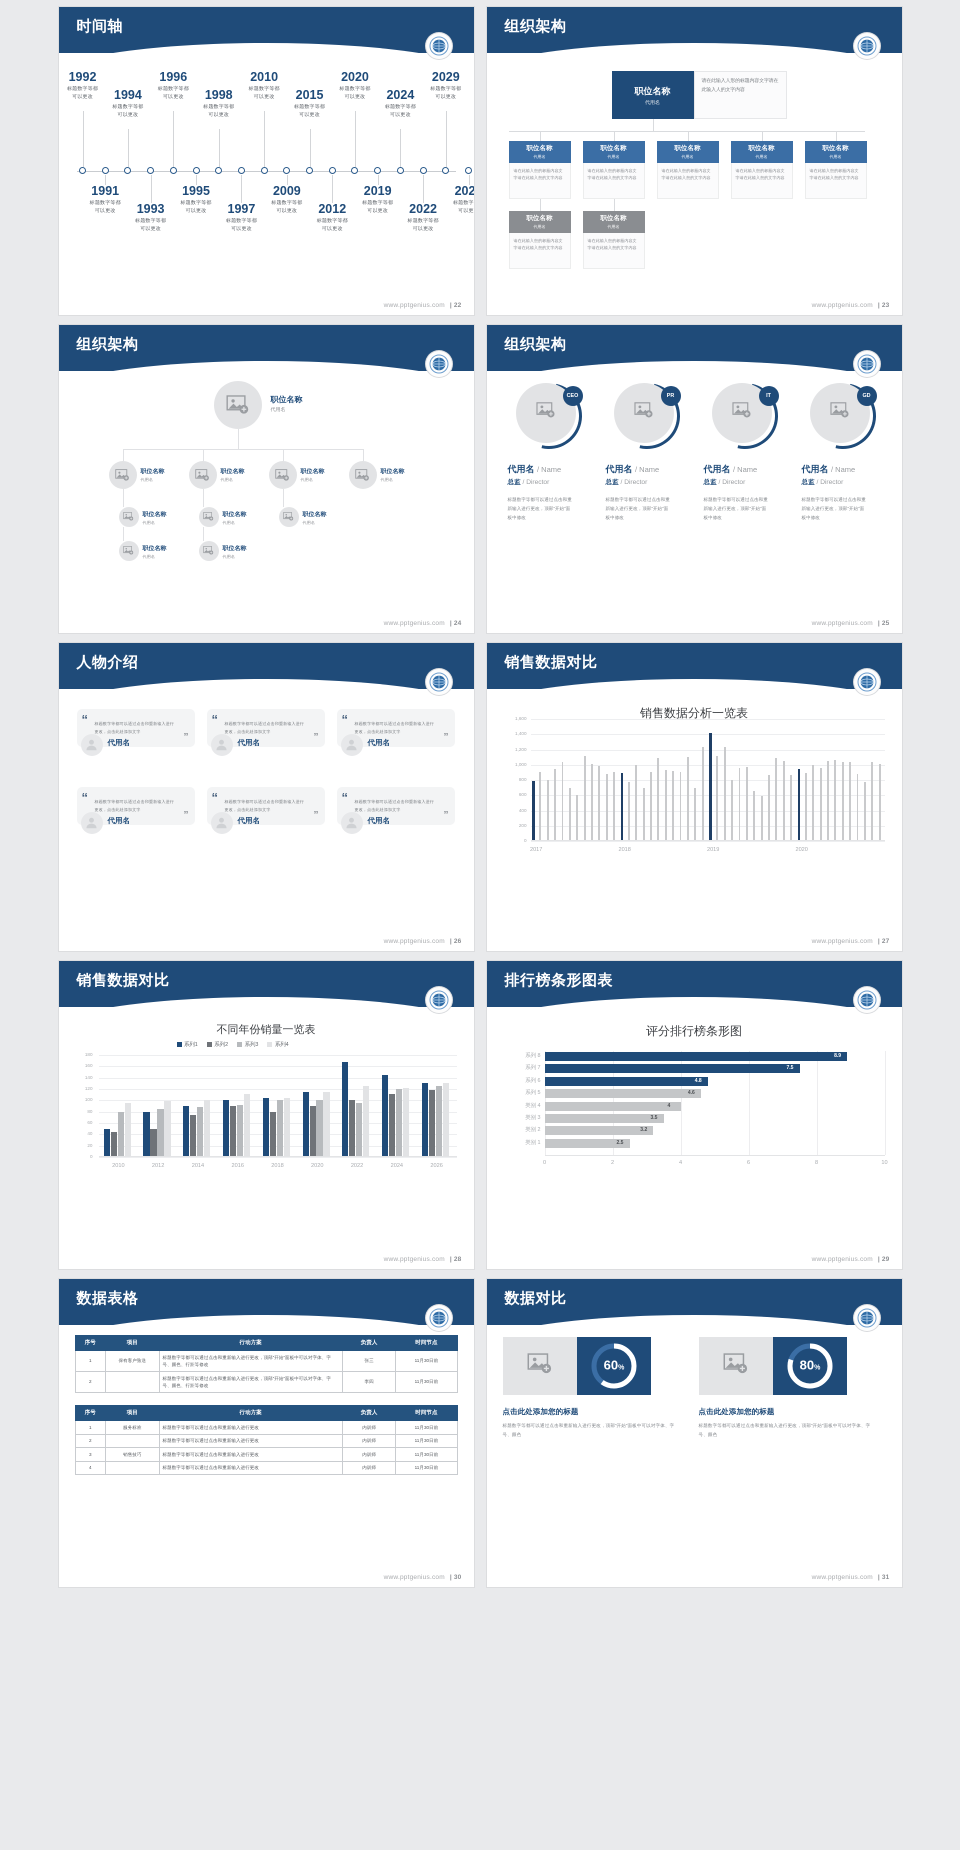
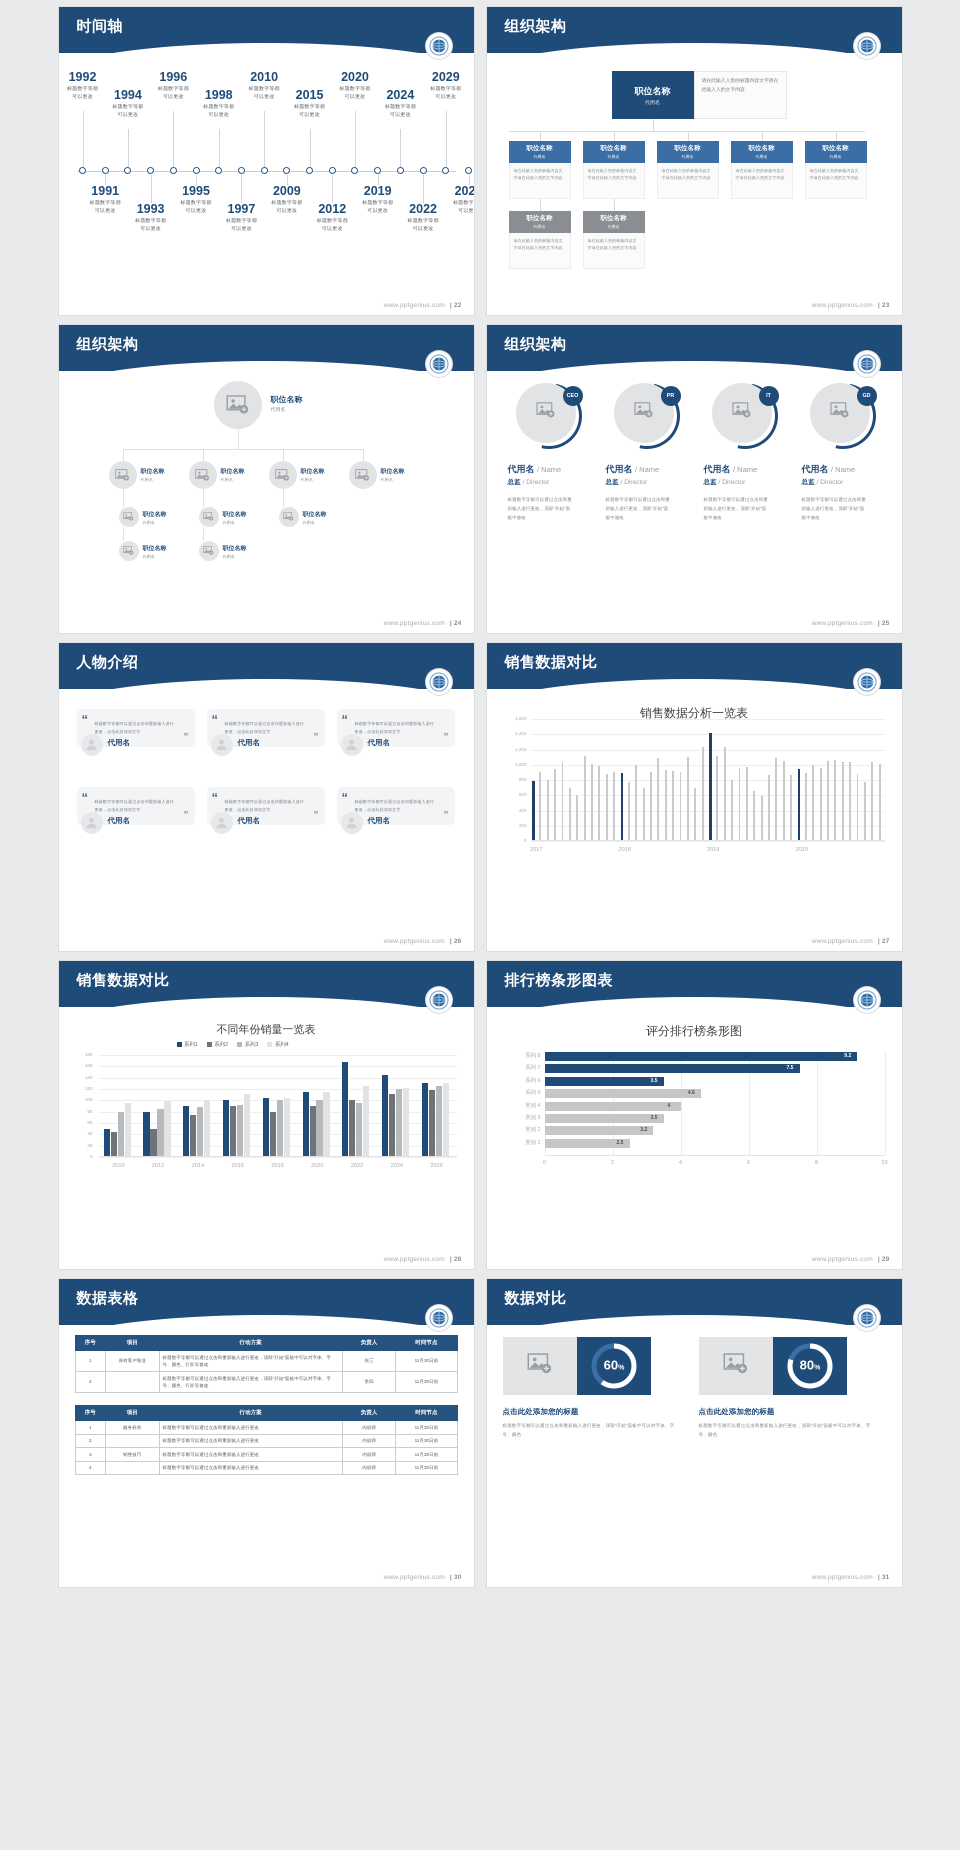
评分排行榜条形图/系列 6: 4.8 -> 3.5
评分排行榜条形图/系列 8: 8.9 -> 9.2
